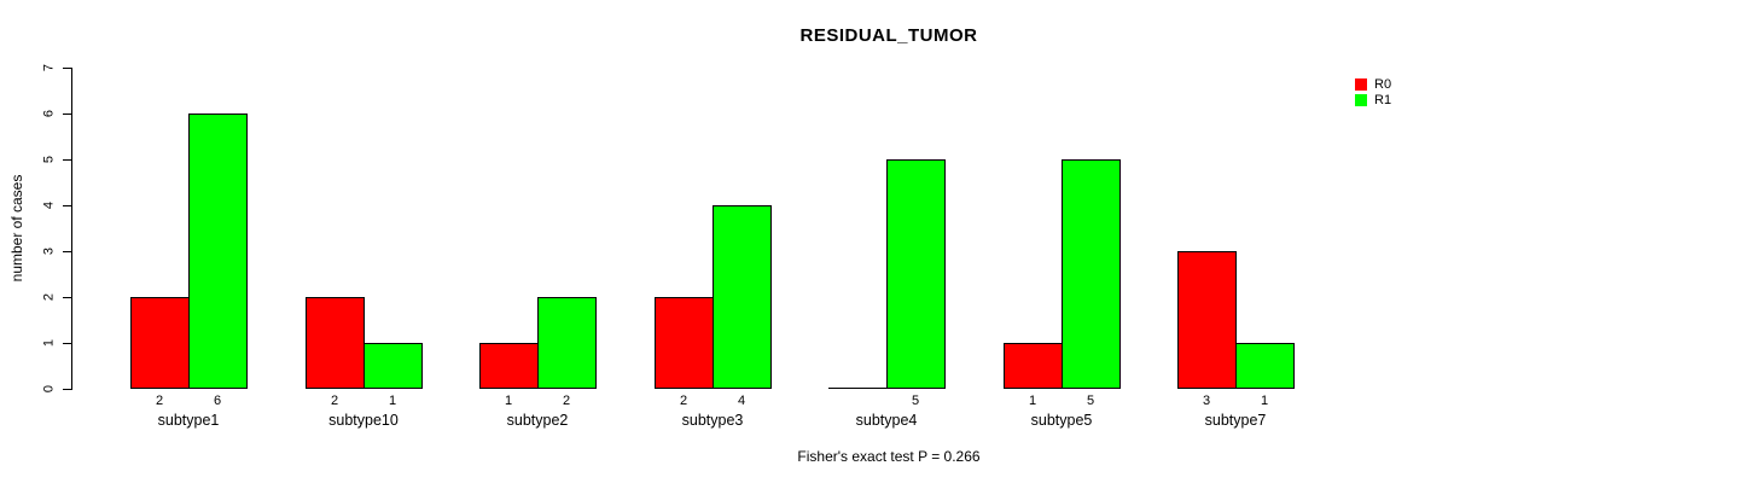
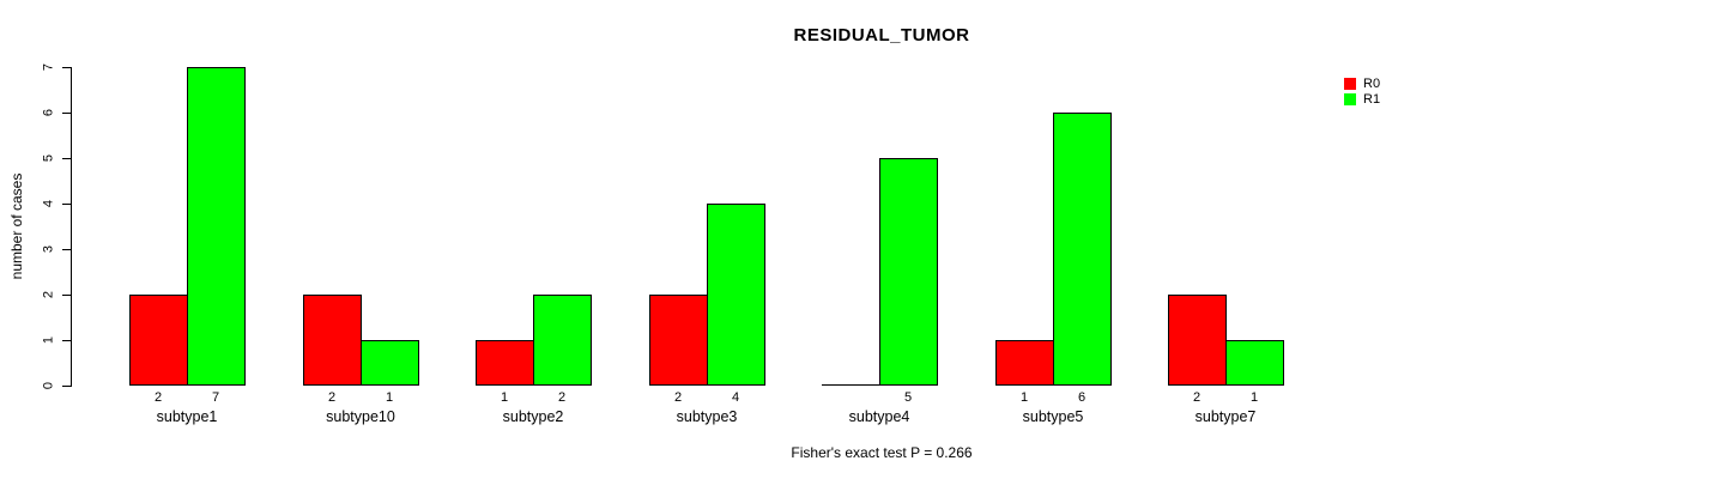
R1/subtype1: 6 -> 7
R1/subtype5: 5 -> 6
R0/subtype7: 3 -> 2
